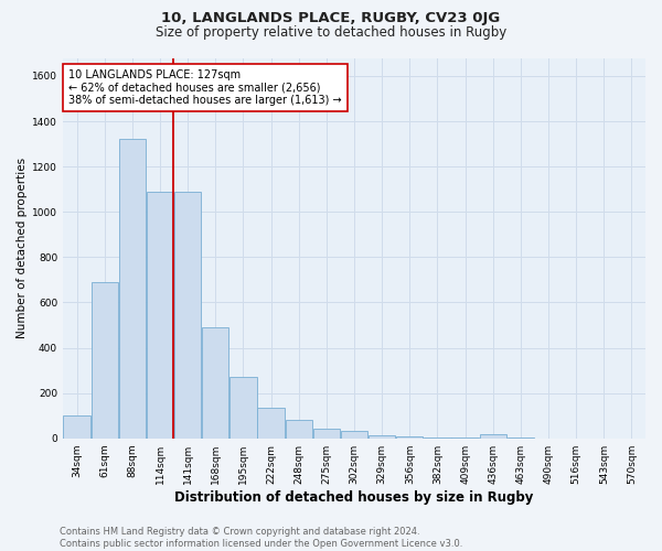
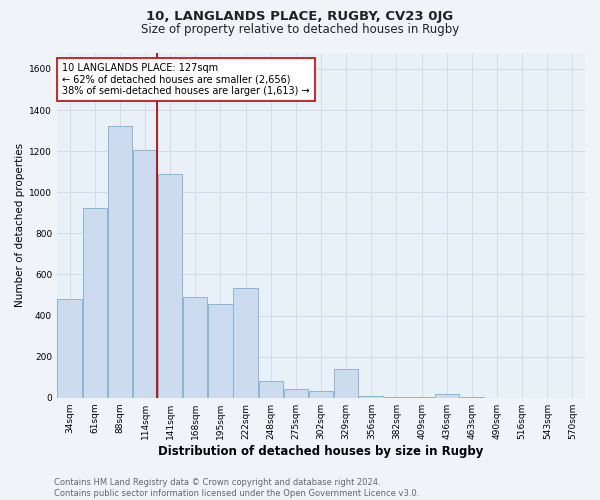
34sqm: 100 -> 480
61sqm: 690 -> 925
114sqm: 1090 -> 1205
195sqm: 270 -> 455
222sqm: 135 -> 535
329sqm: 15 -> 140
